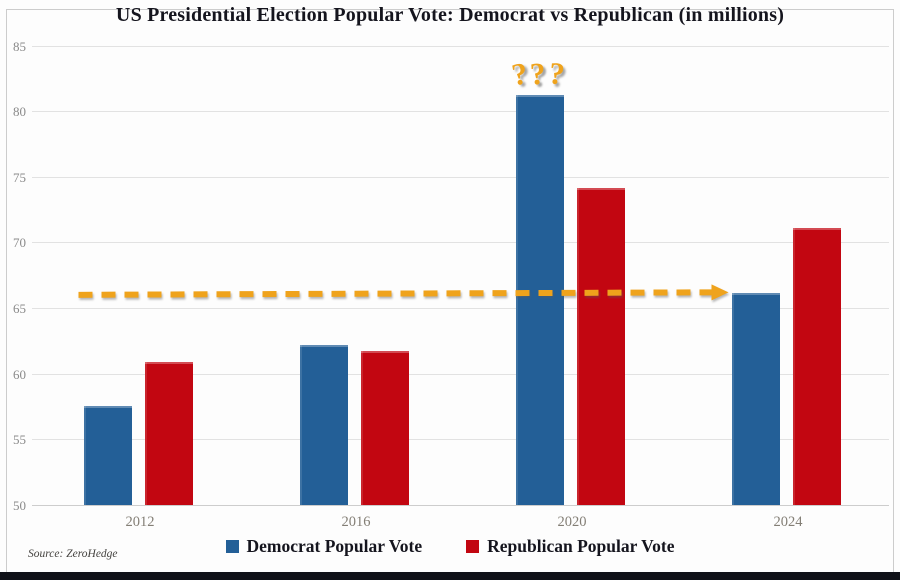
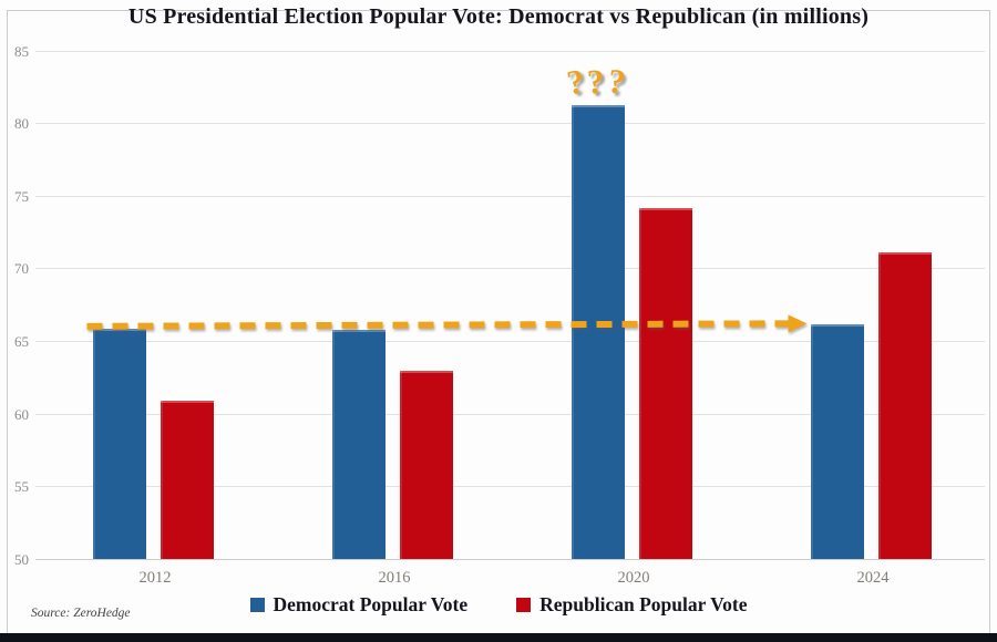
Democrat Popular Vote/2012: 57.6 -> 65.9
Democrat Popular Vote/2016: 62.2 -> 65.8
Republican Popular Vote/2016: 61.8 -> 63.0
